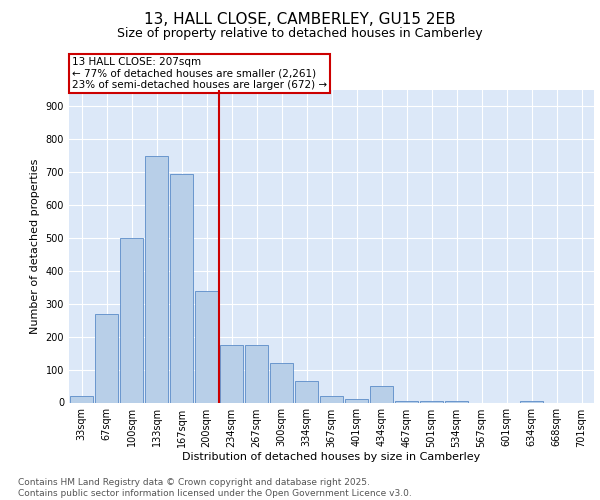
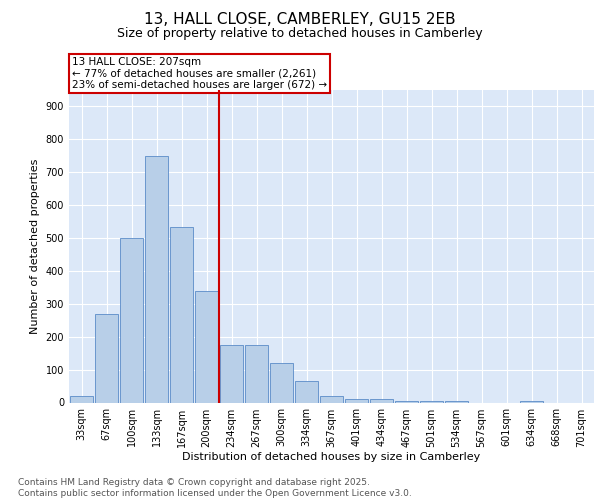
167sqm: 695 -> 535
434sqm: 50 -> 12
